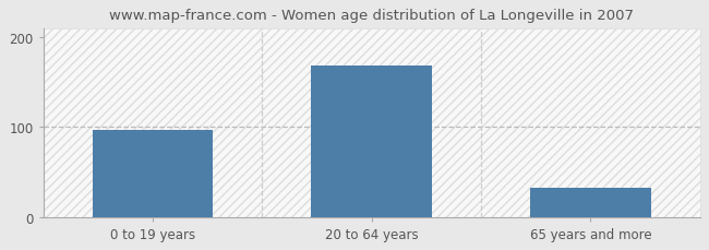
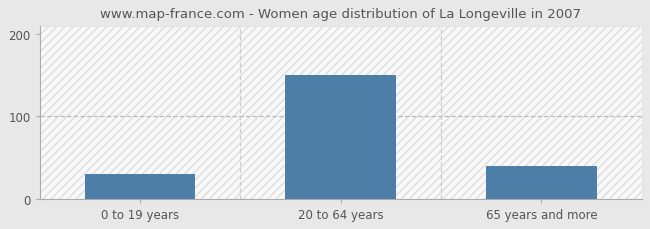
0 to 19 years: 97 -> 30
20 to 64 years: 168 -> 150
65 years and more: 32 -> 40
